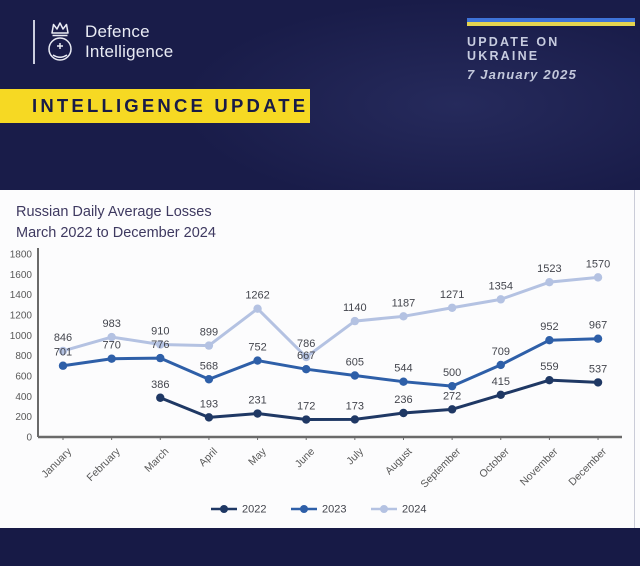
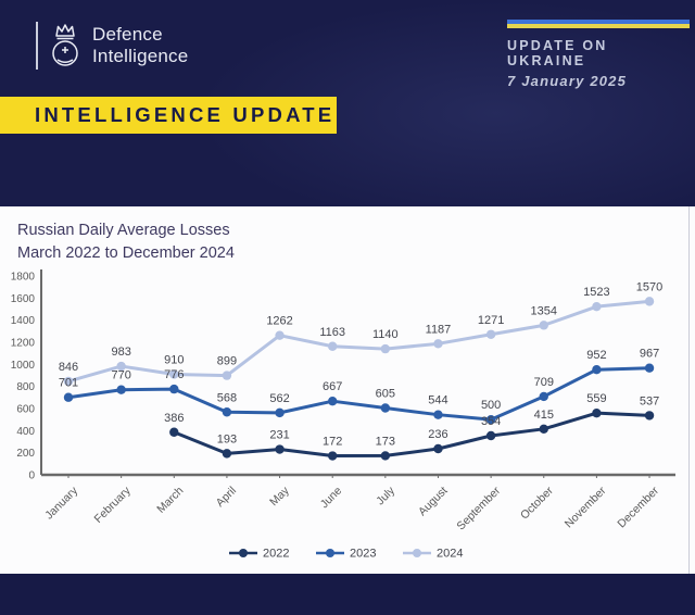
2023/May: 752 -> 562
2024/June: 786 -> 1163
2022/September: 272 -> 354
